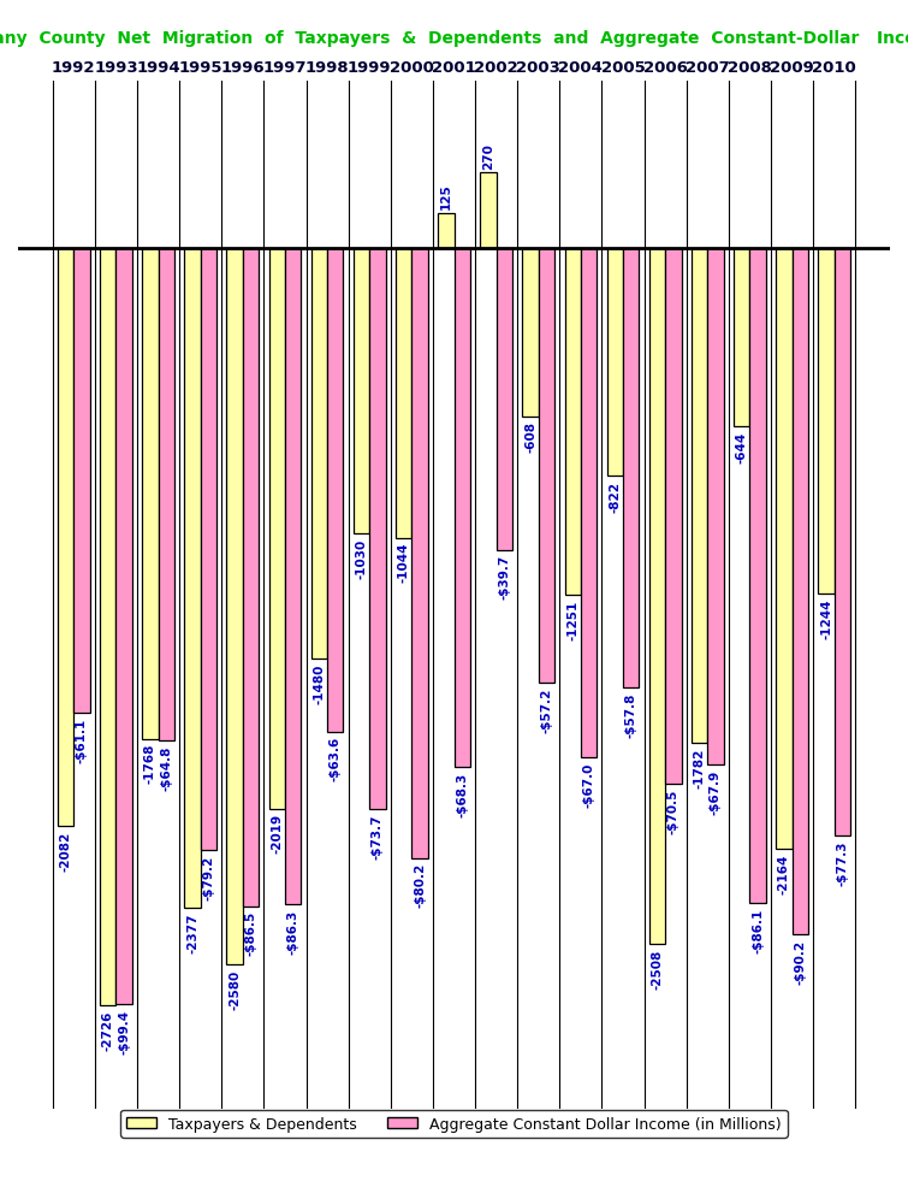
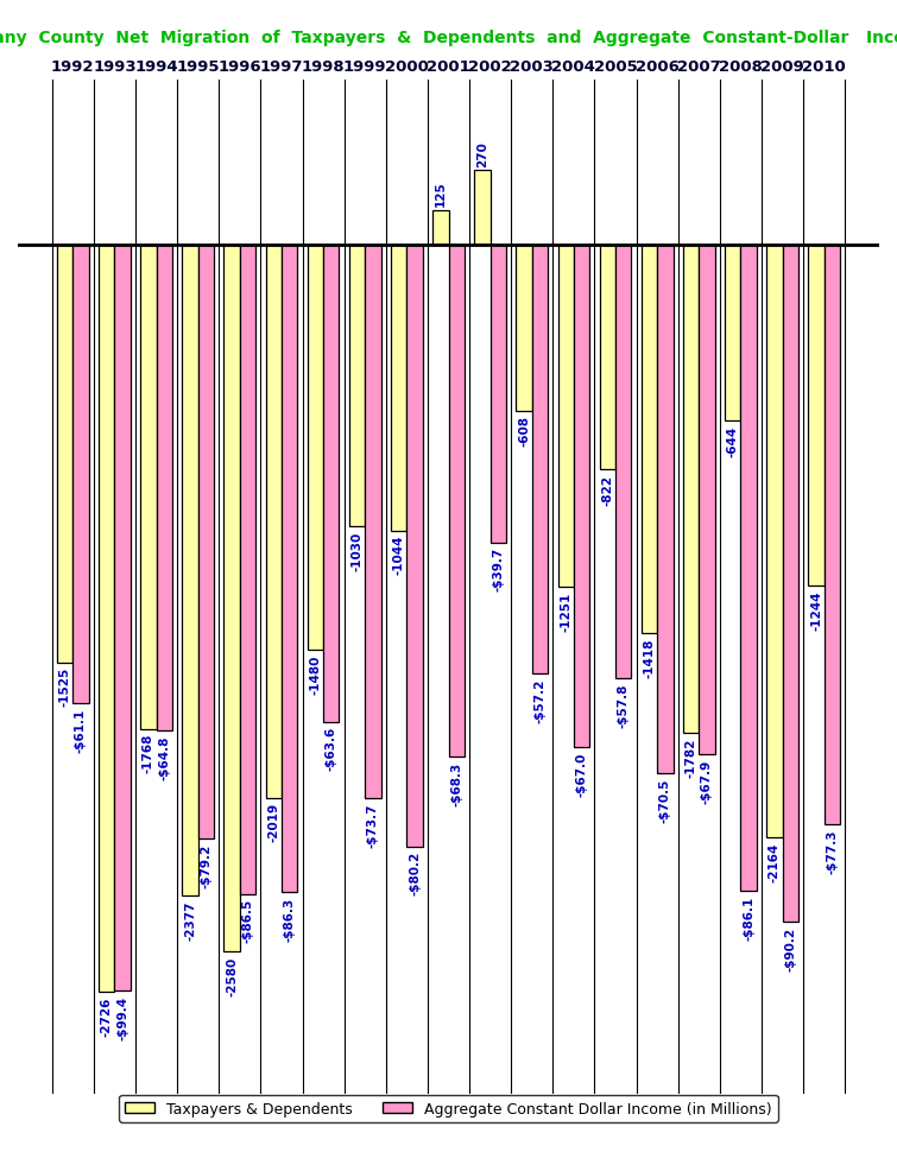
Taxpayers & Dependents/1992: -2082 -> -1525
Taxpayers & Dependents/2006: -2508 -> -1418
